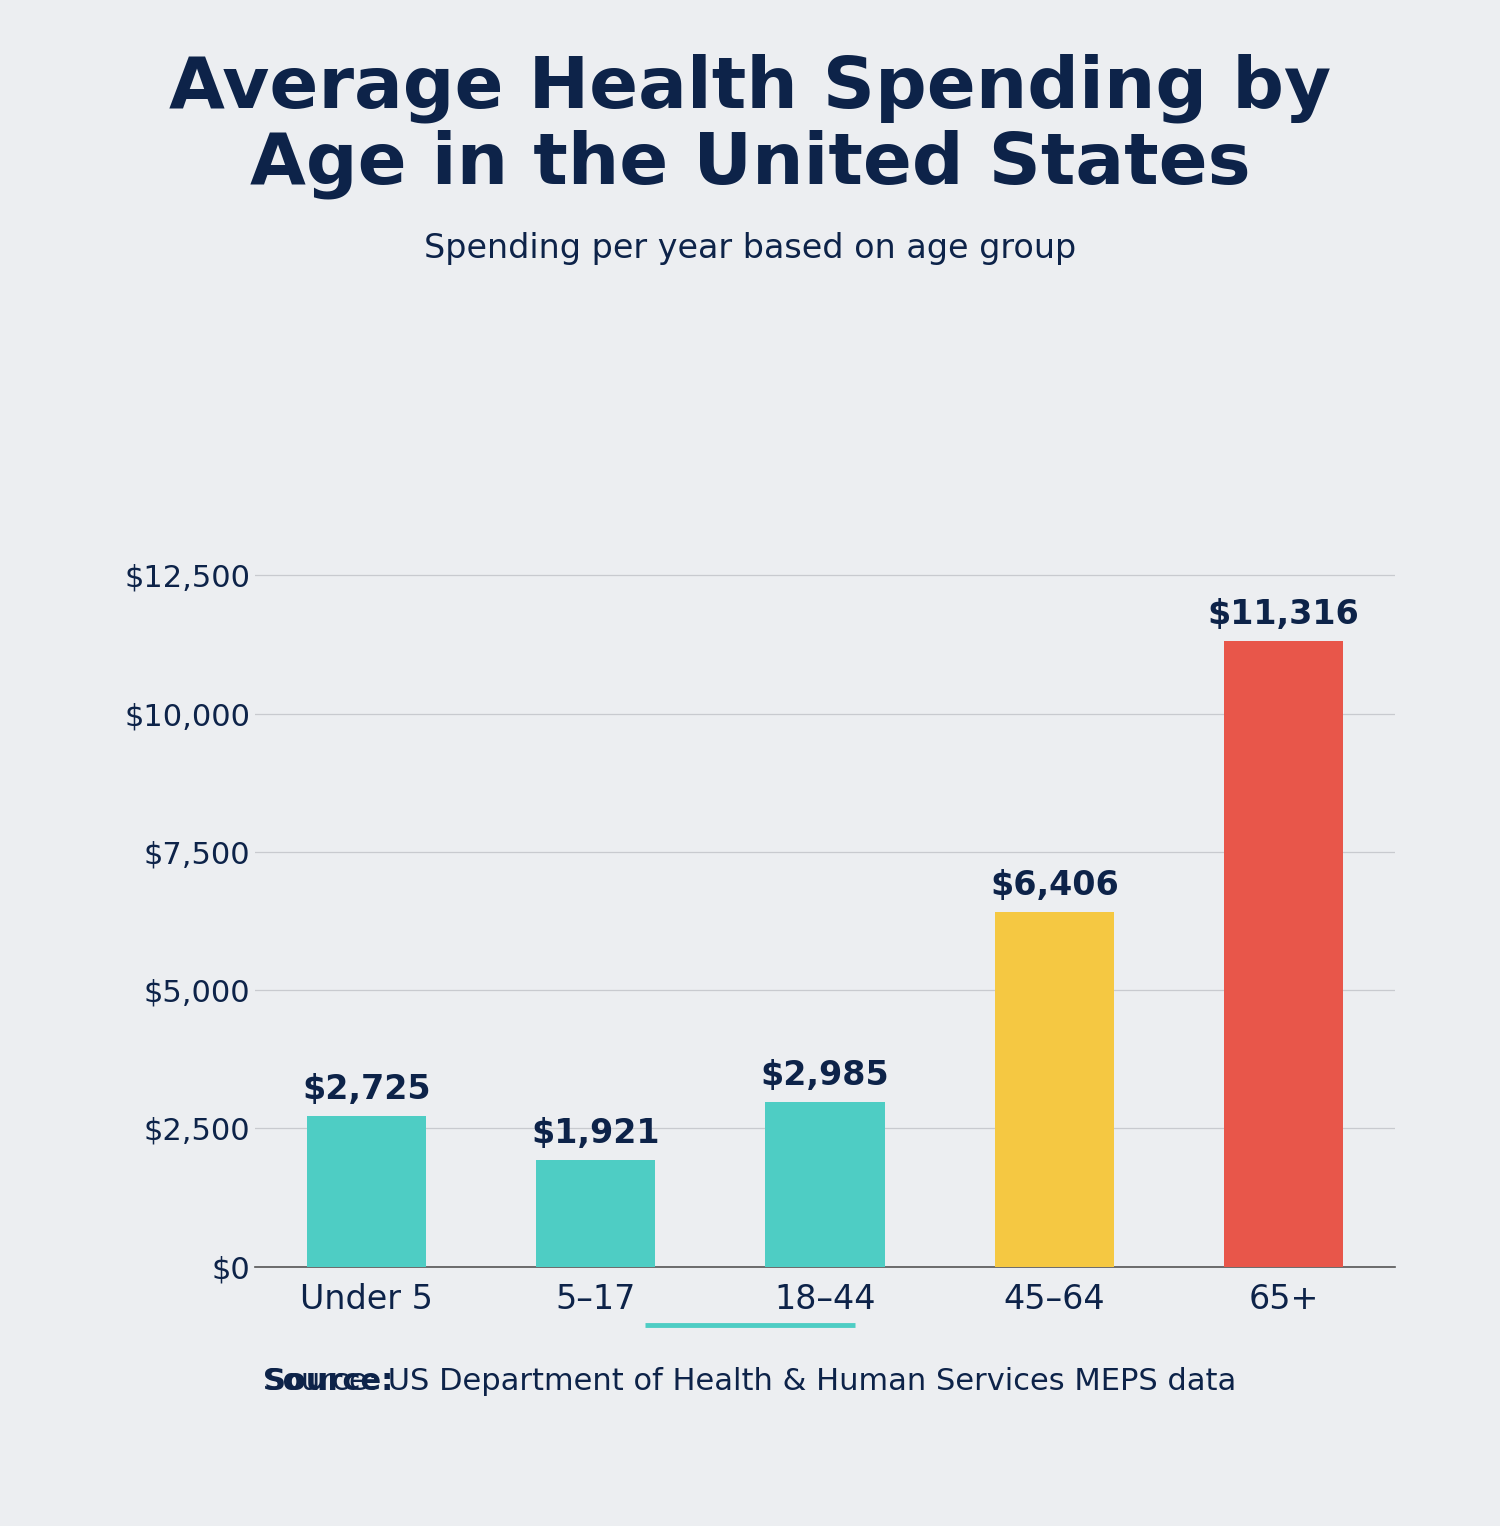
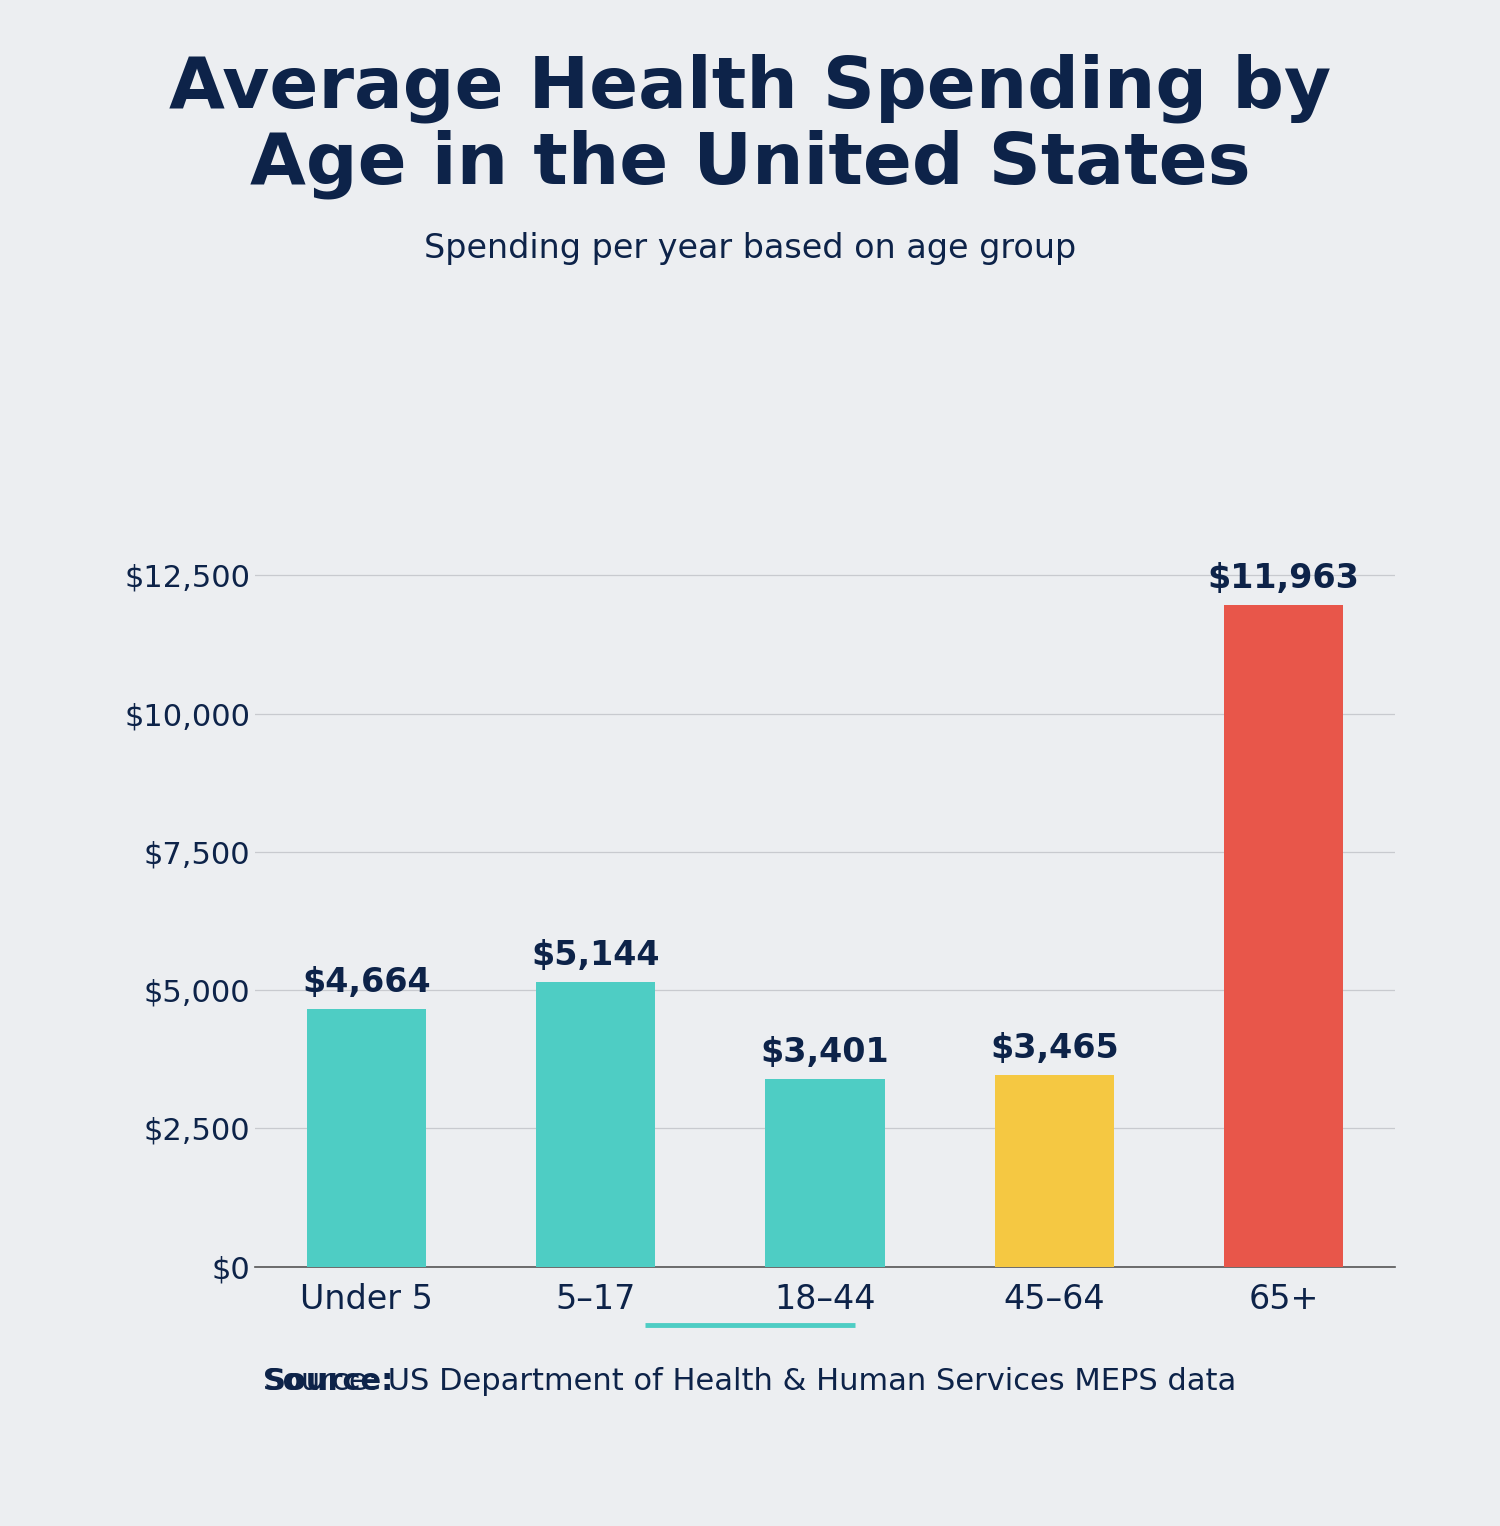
Under 5: $2,725 -> $4,664
5–17: $1,921 -> $5,144
18–44: $2,985 -> $3,401
45–64: $6,406 -> $3,465
65+: $11,316 -> $11,963
